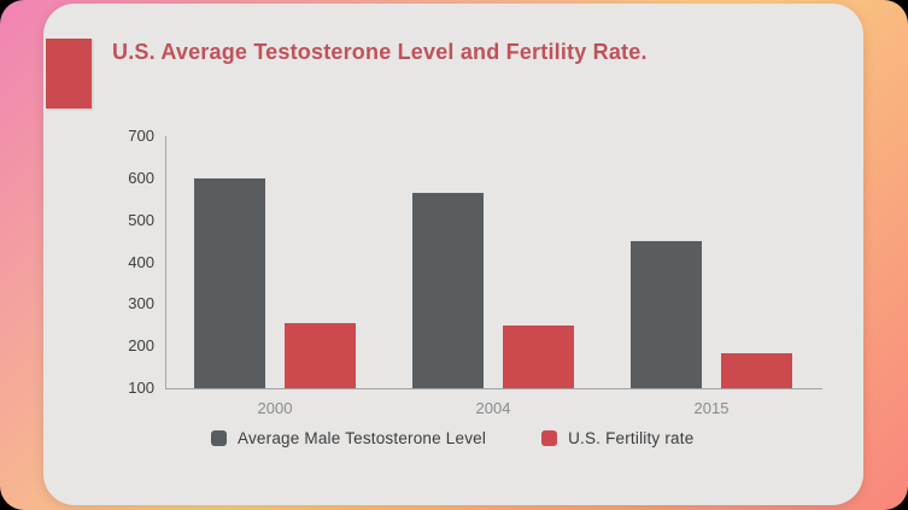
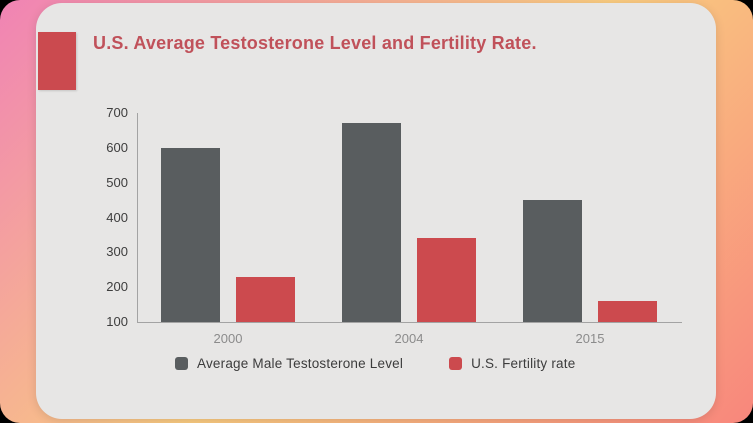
U.S. Fertility rate/2000: 260 -> 230
Average Male Testosterone Level/2004: 560 -> 670
U.S. Fertility rate/2004: 250 -> 340
U.S. Fertility rate/2015: 180 -> 160
